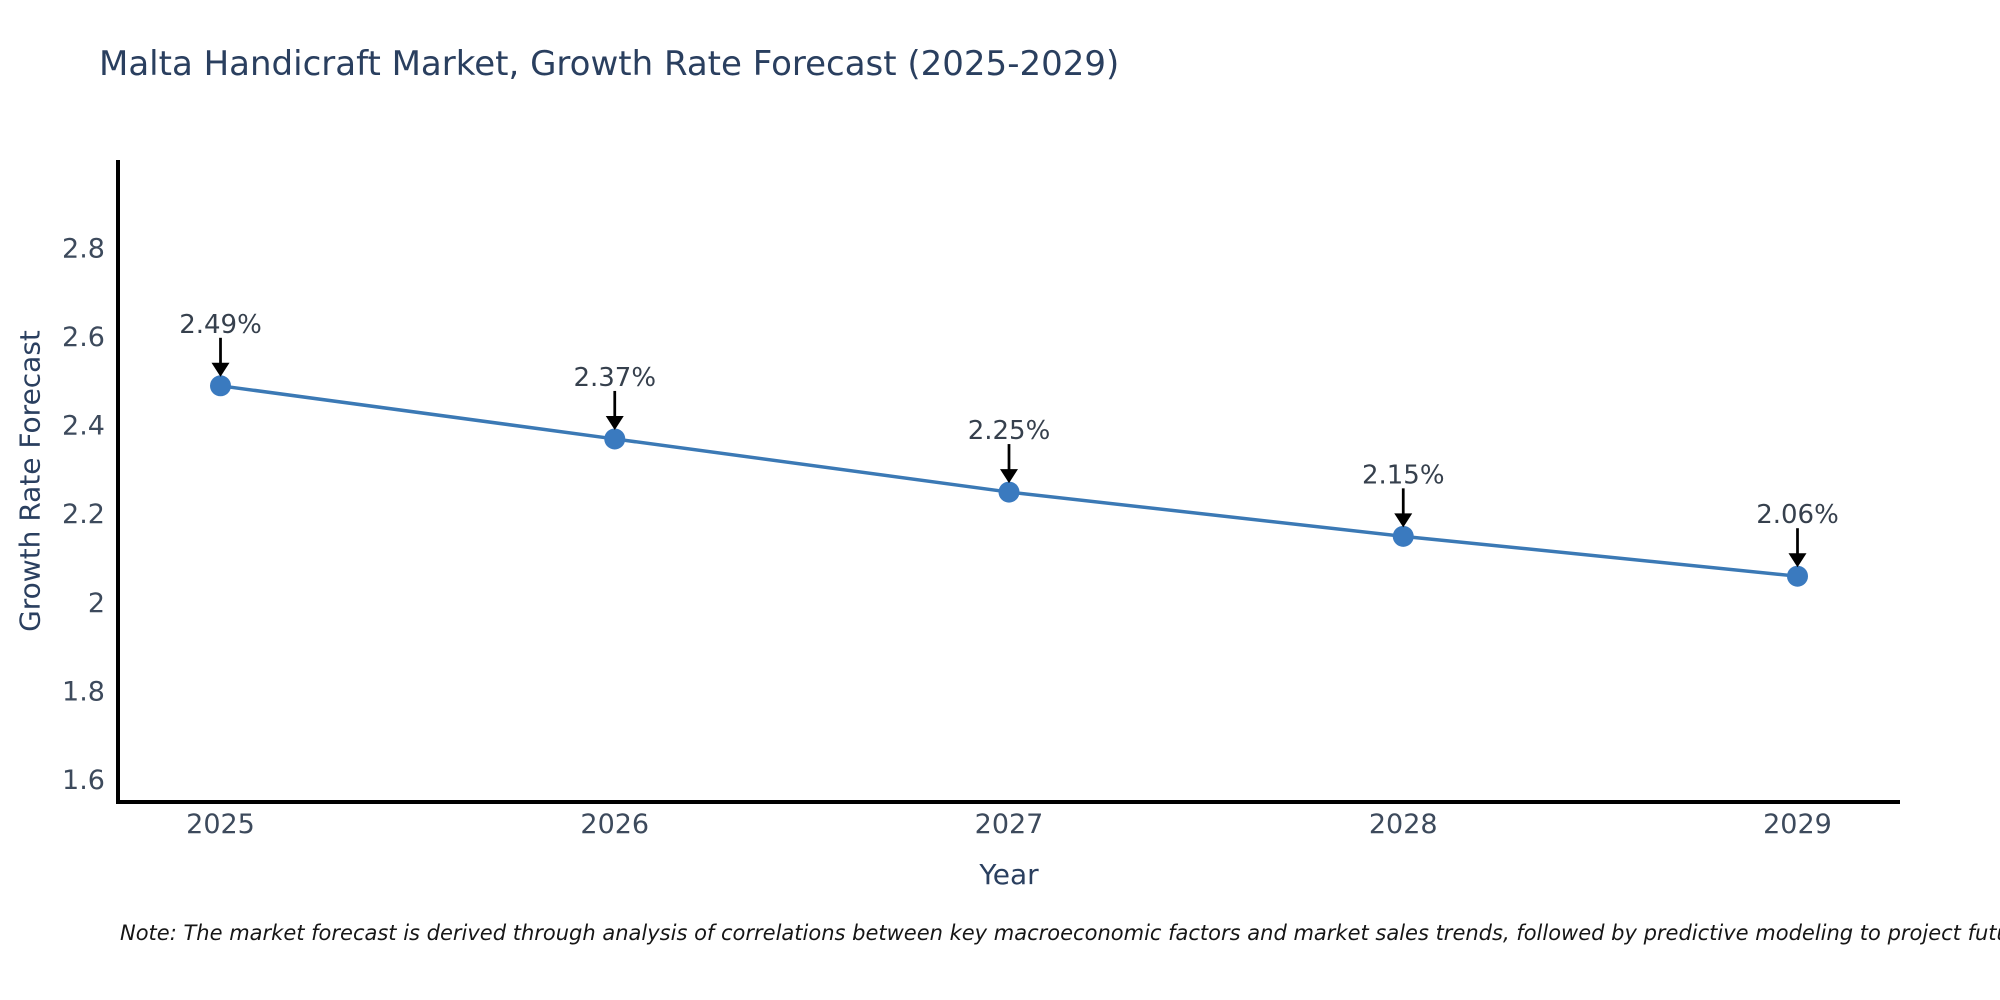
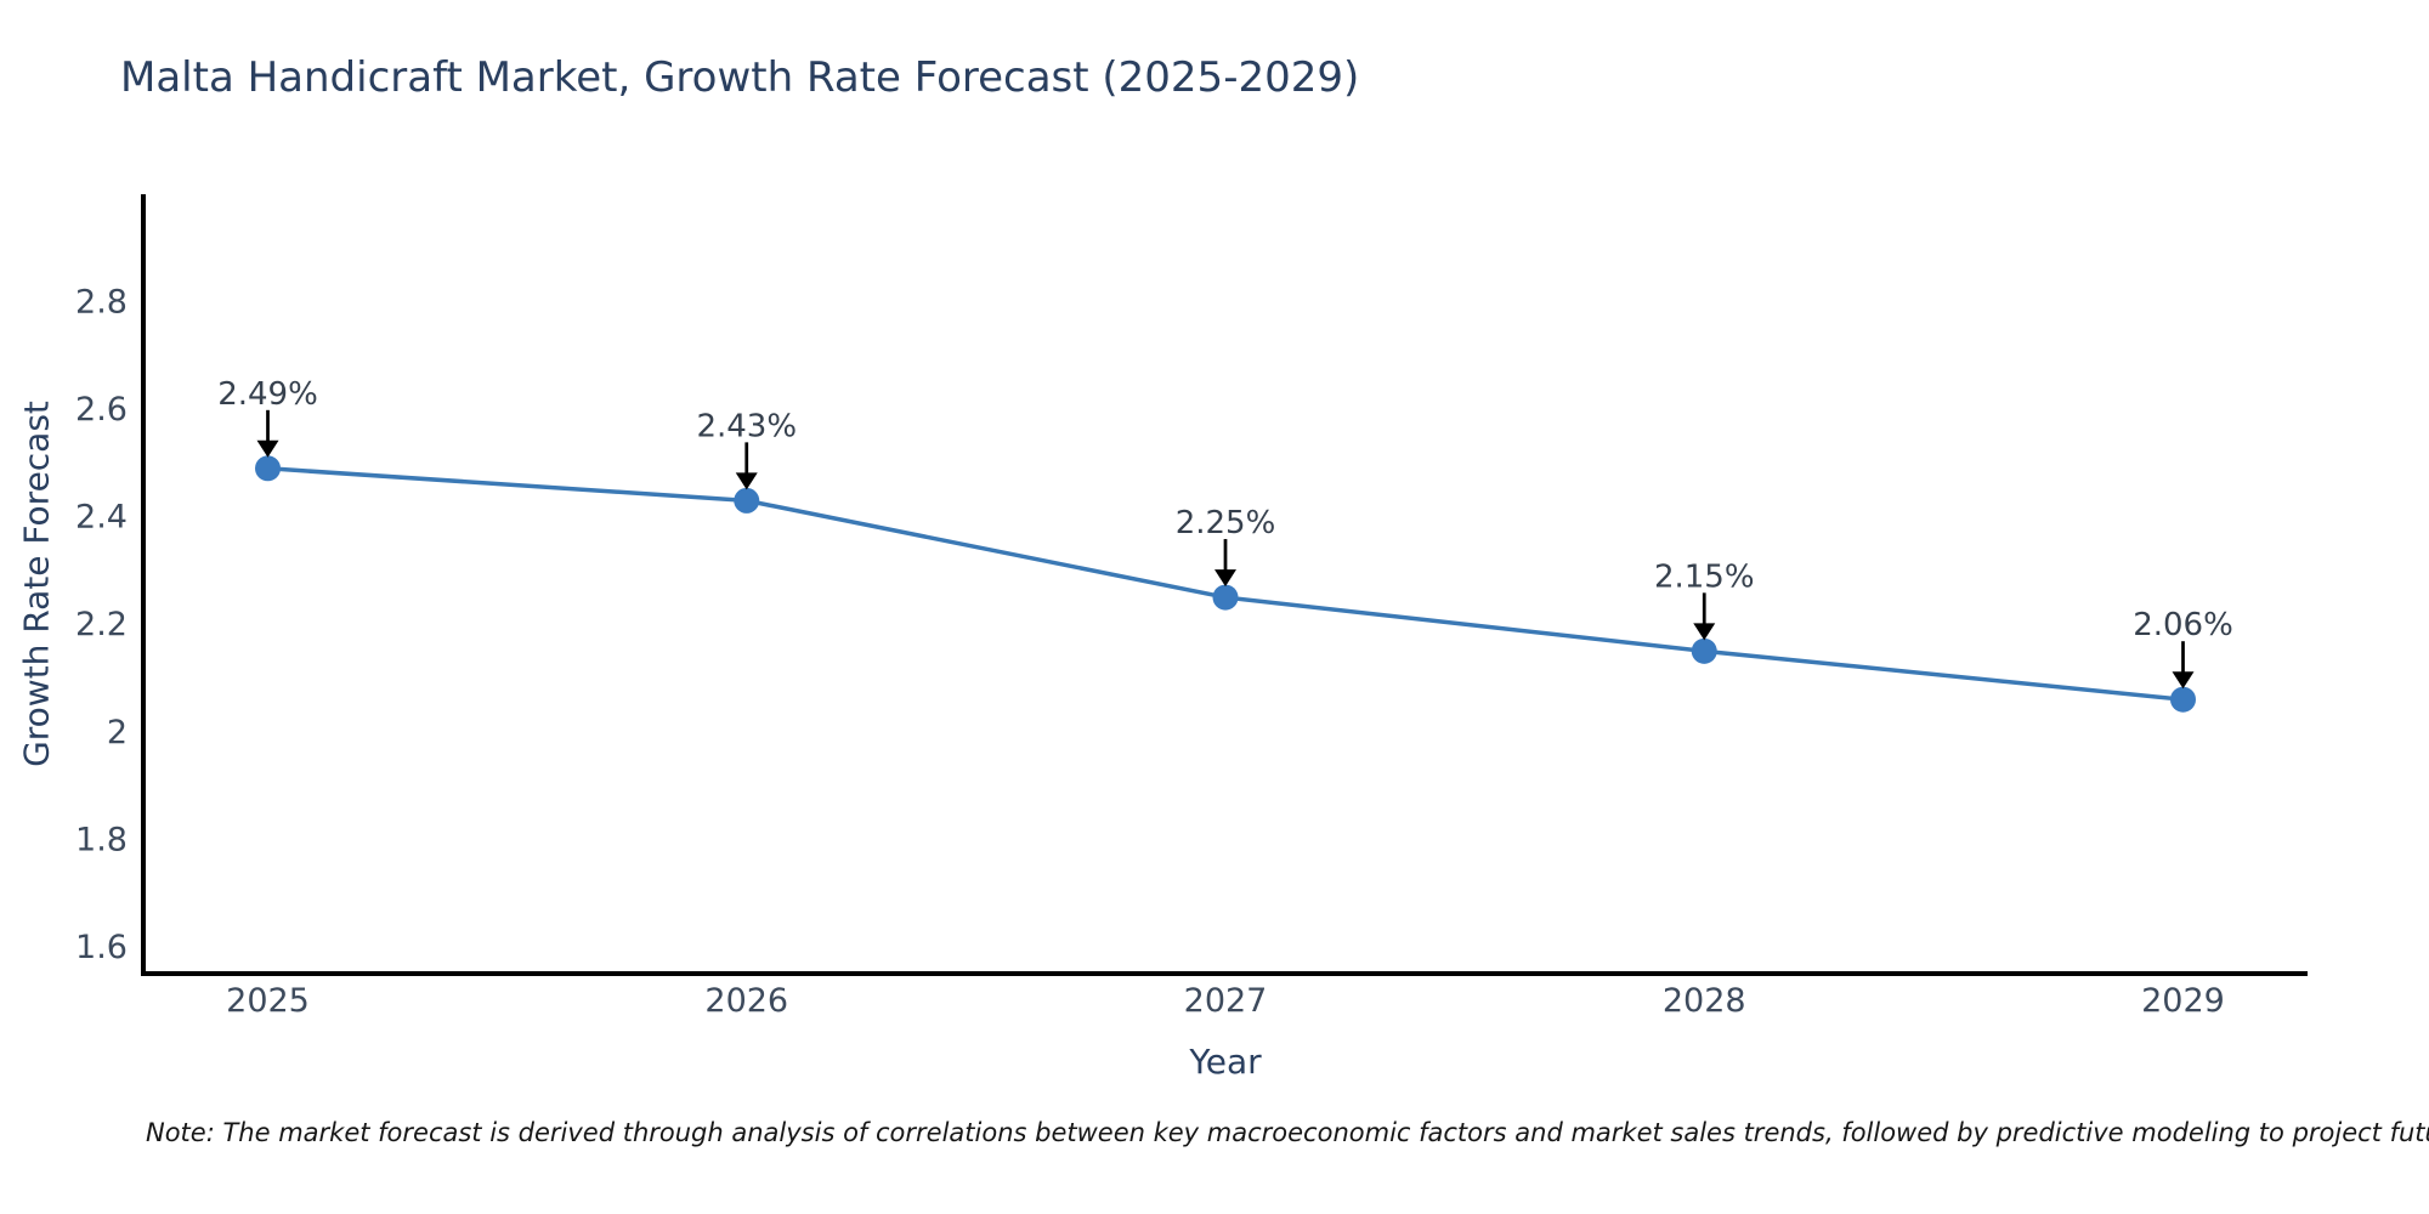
2026: 2.37% -> 2.43%
